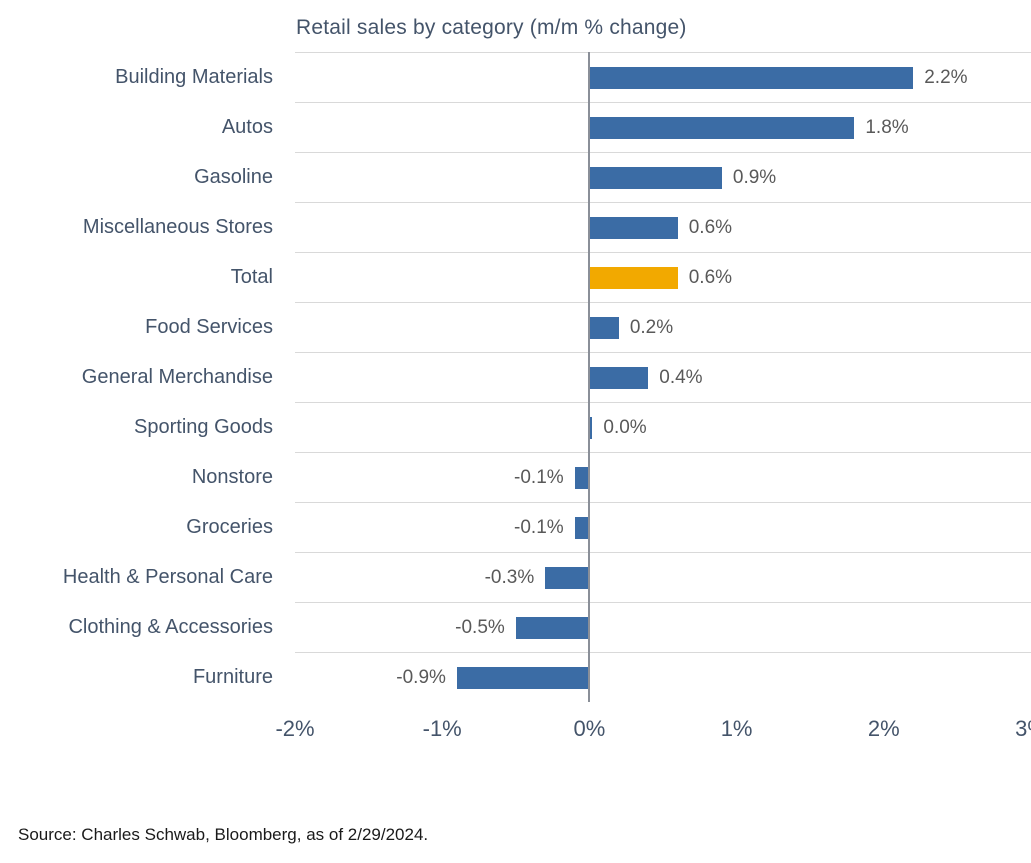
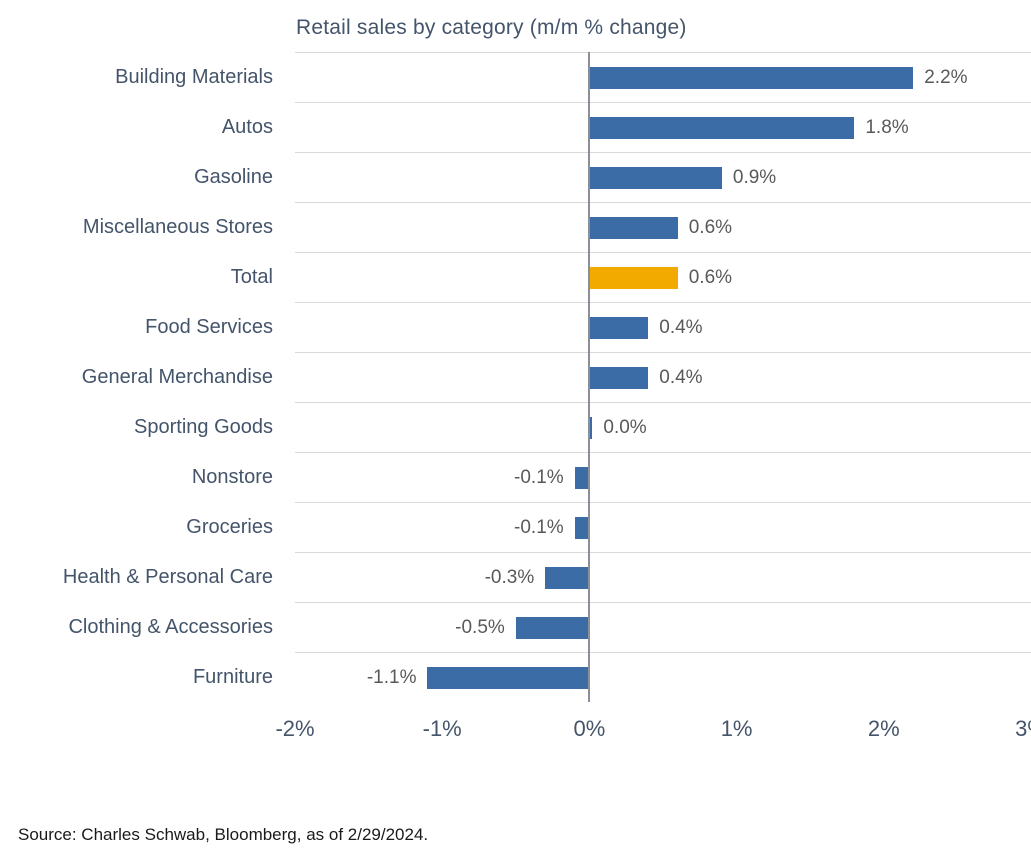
Food Services: 0.2% -> 0.4%
Furniture: -0.9% -> -1.1%
